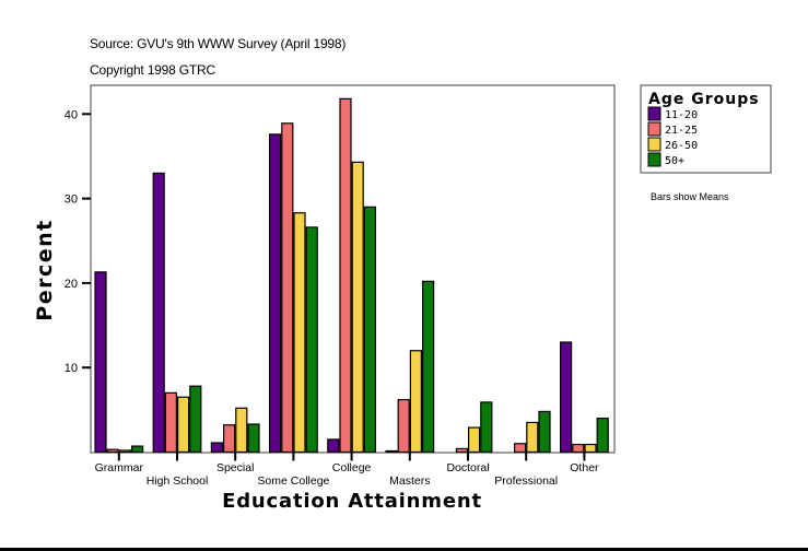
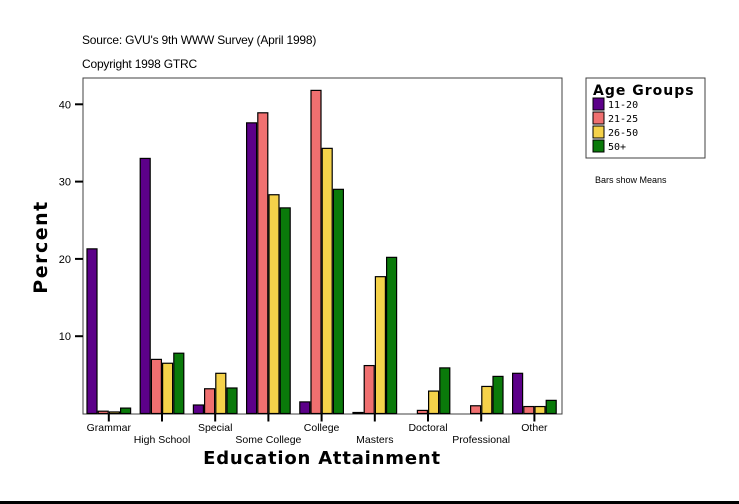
26-50/Masters: 12 -> 18
11-20/Other: 13 -> 5
50+/Other: 4 -> 2
